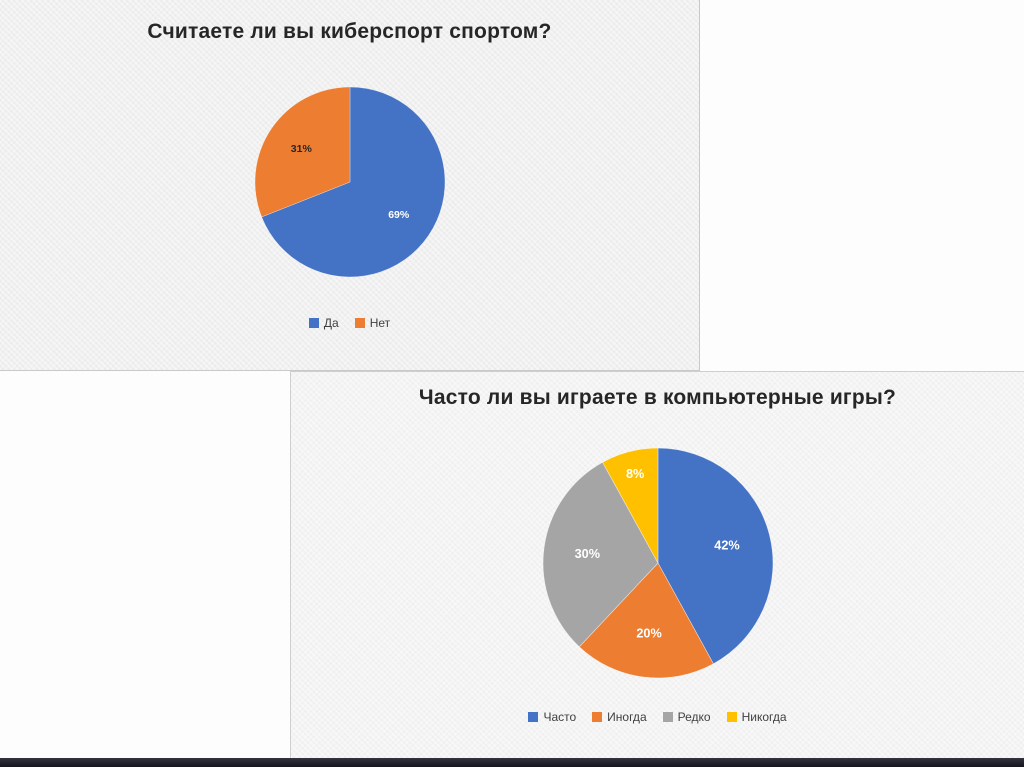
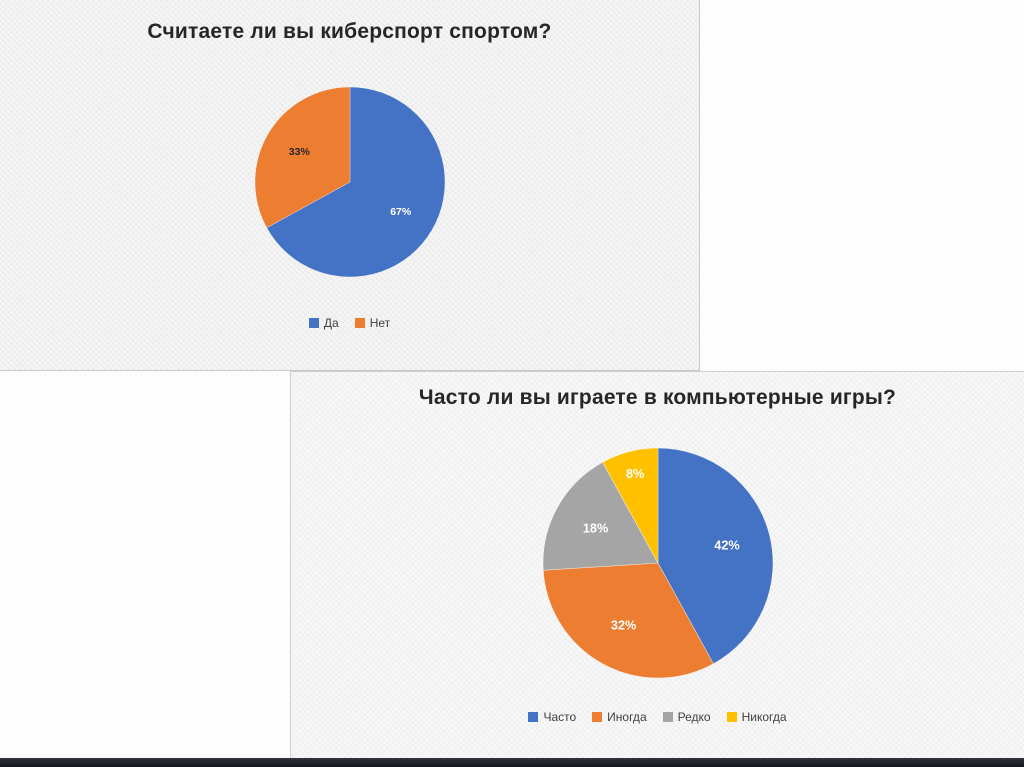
Считаете ли вы киберспорт спортом?/Да: 69% -> 67%
Считаете ли вы киберспорт спортом?/Нет: 31% -> 33%
Часто ли вы играете в компьютерные игры?/Иногда: 20% -> 32%
Часто ли вы играете в компьютерные игры?/Редко: 30% -> 18%
